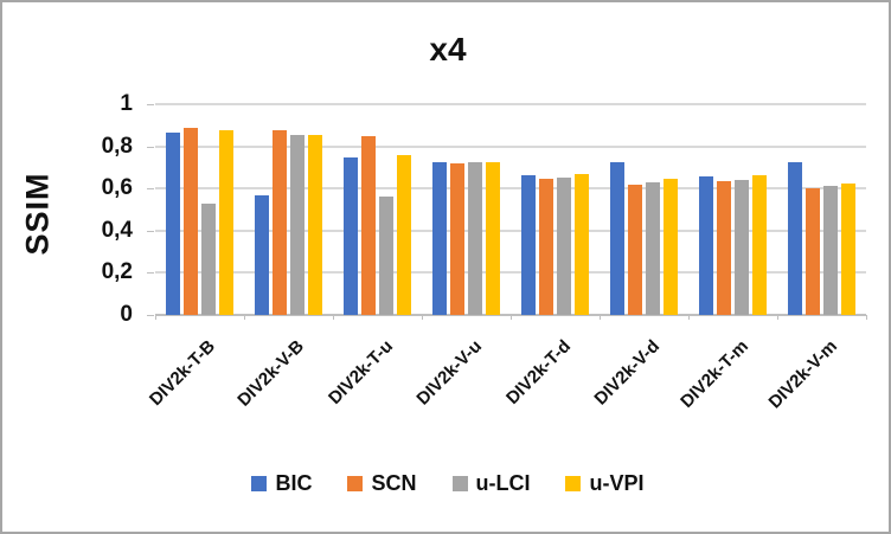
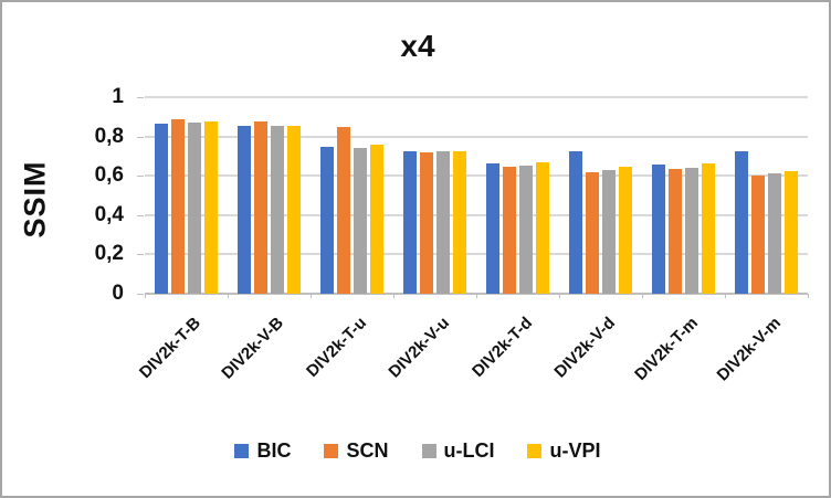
u-LCI/DIV2k-T-B: 0,53 -> 0,87
BIC/DIV2k-V-B: 0,57 -> 0,85
u-LCI/DIV2k-T-u: 0,56 -> 0,74
